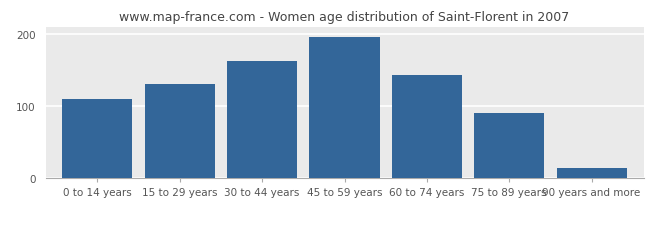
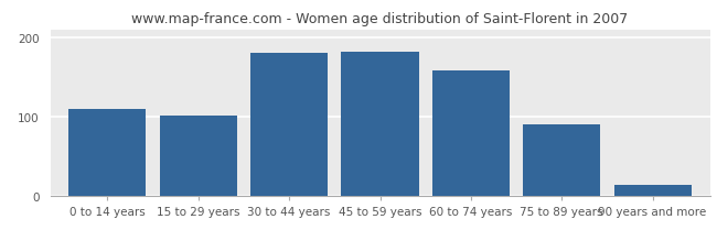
15 to 29 years: 130 -> 102
30 to 44 years: 162 -> 180
45 to 59 years: 196 -> 182
60 to 74 years: 143 -> 158
